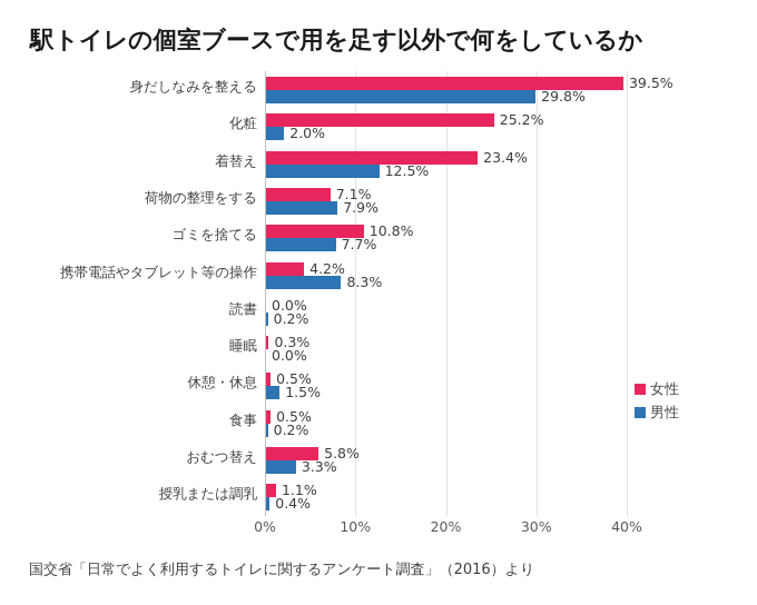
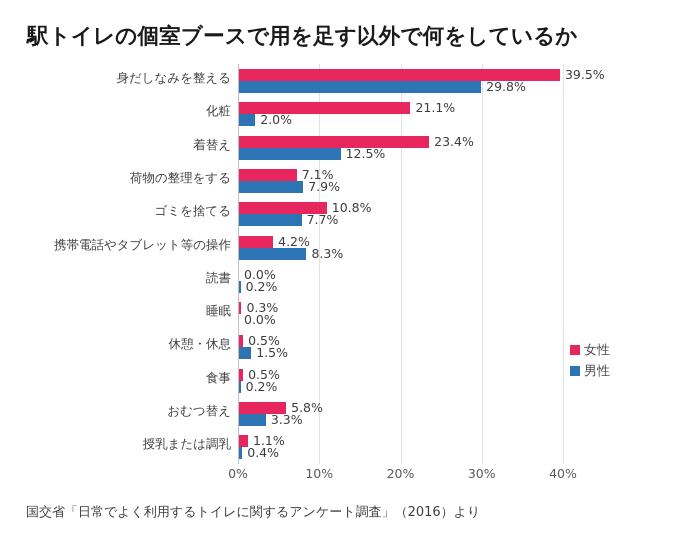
女性/化粧: 25.2% -> 21.1%
